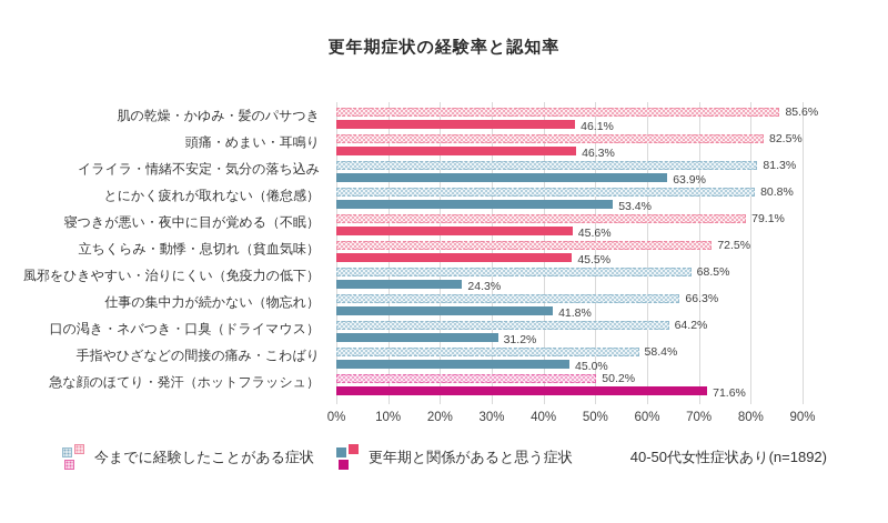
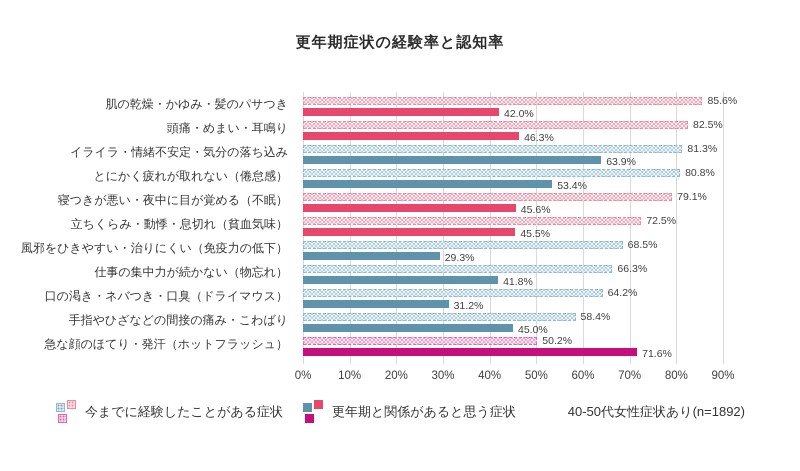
更年期と関係があると思う症状/肌の乾燥・かゆみ・髪のパサつき: 46.1% -> 42.0%
更年期と関係があると思う症状/風邪をひきやすい・治りにくい（免疫力の低下）: 24.3% -> 29.3%
